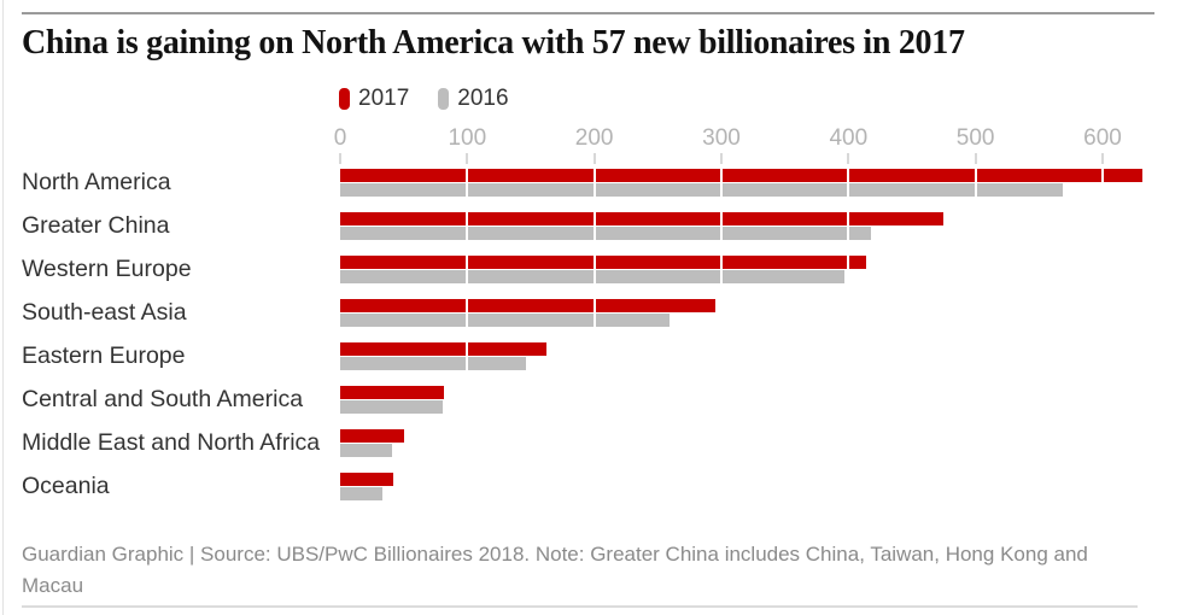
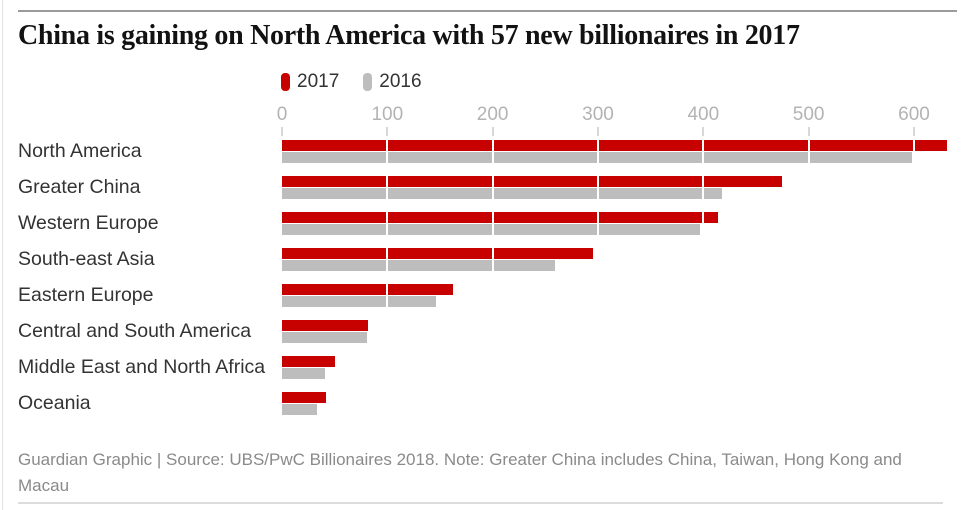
2016/North America: 569 -> 598
